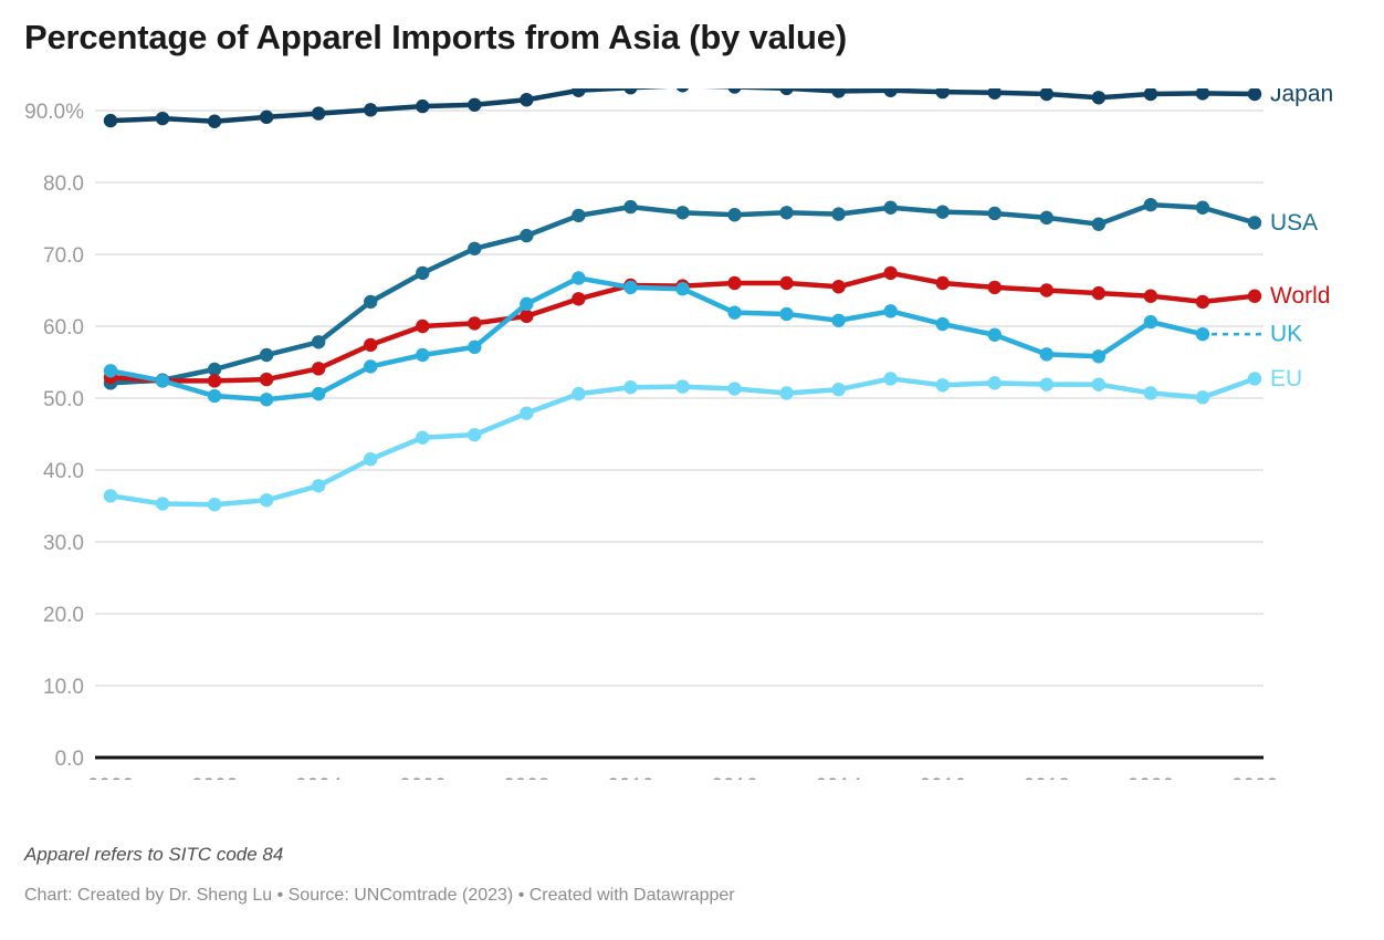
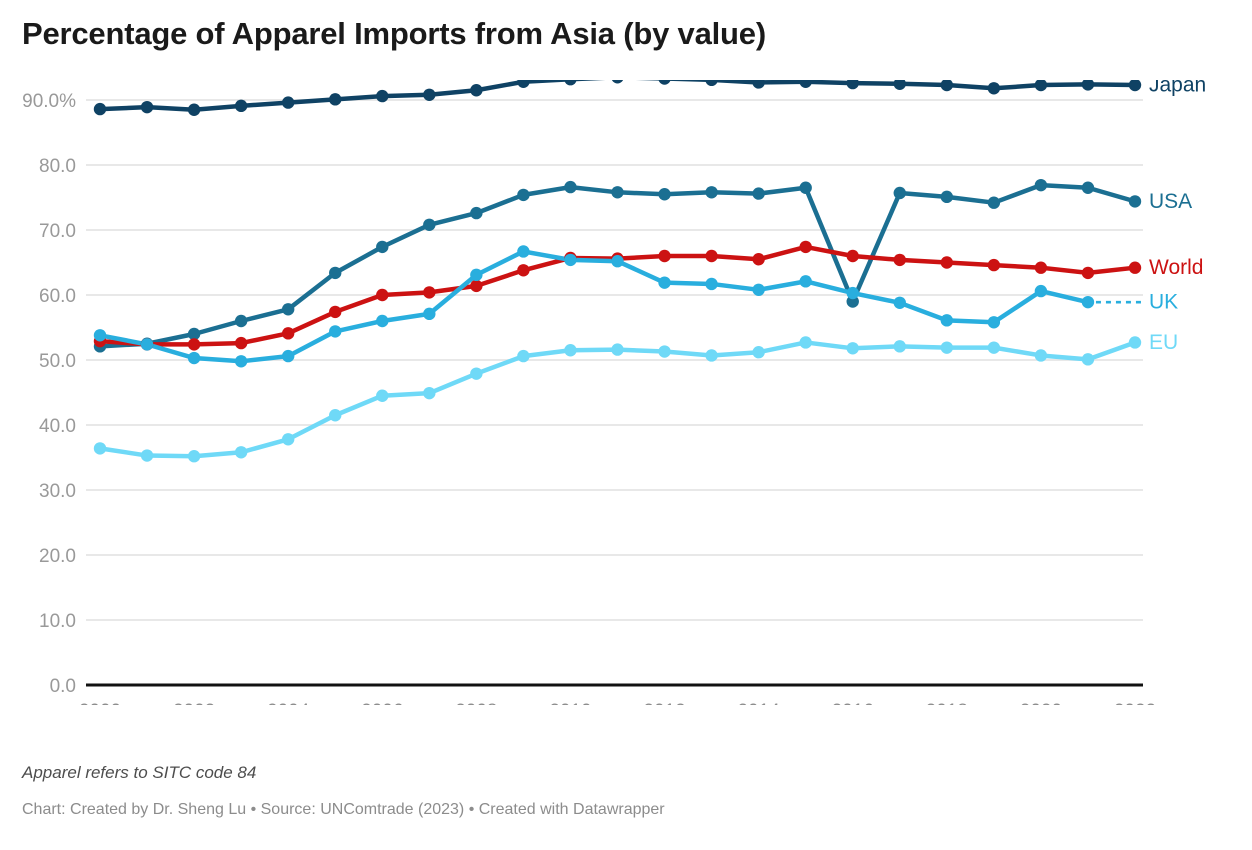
USA/2016: 76% -> 59%
